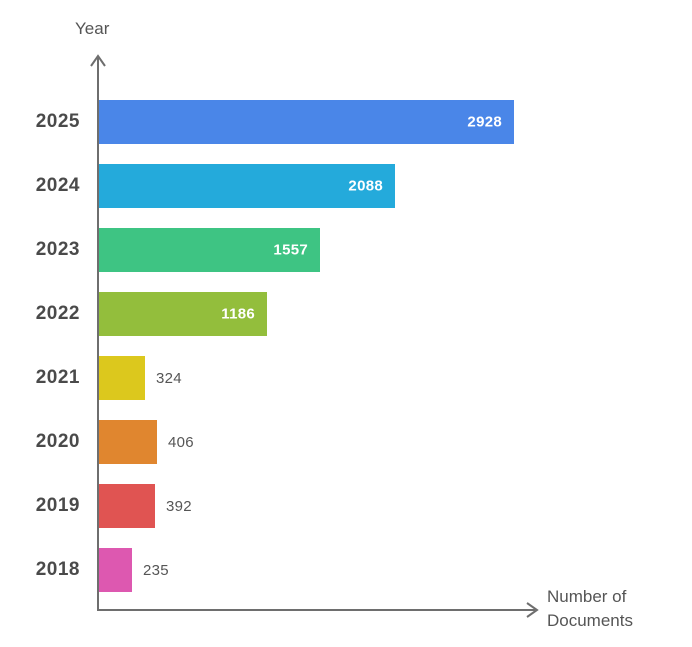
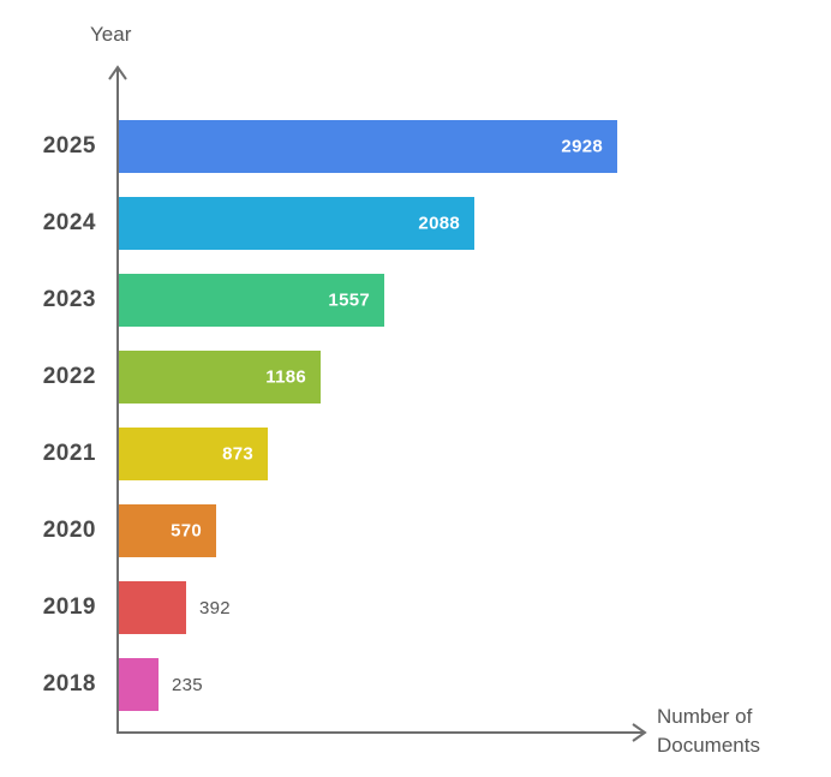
2021: 324 -> 873
2020: 406 -> 570
